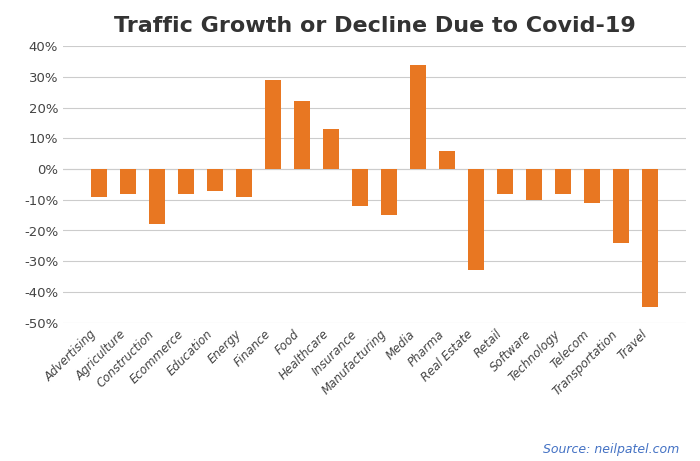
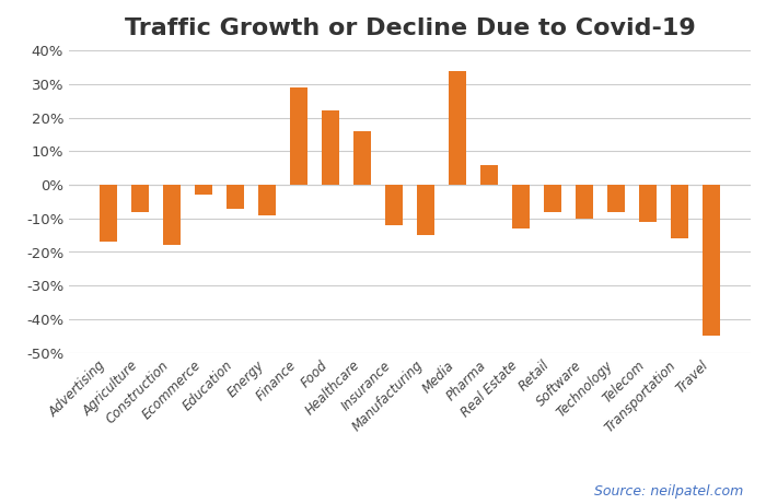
Advertising: -9% -> -17%
Ecommerce: -8% -> -3%
Healthcare: 13% -> 16%
Real Estate: -33% -> -13%
Transportation: -24% -> -16%
